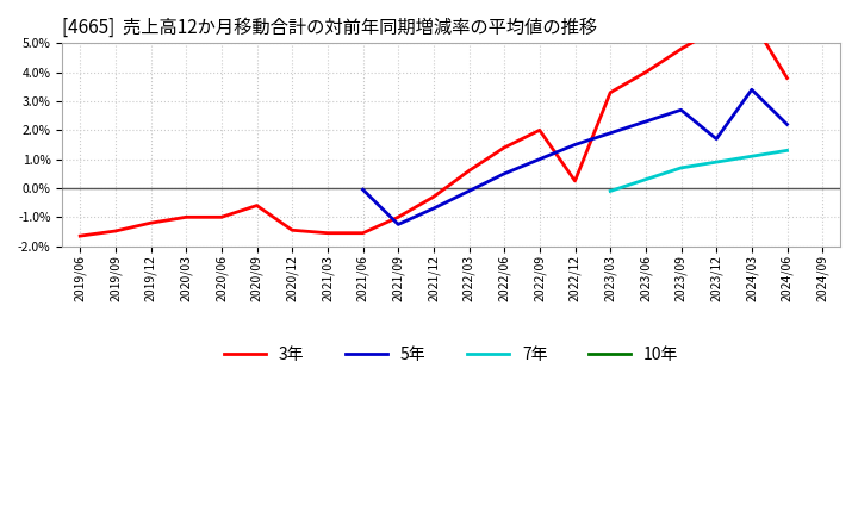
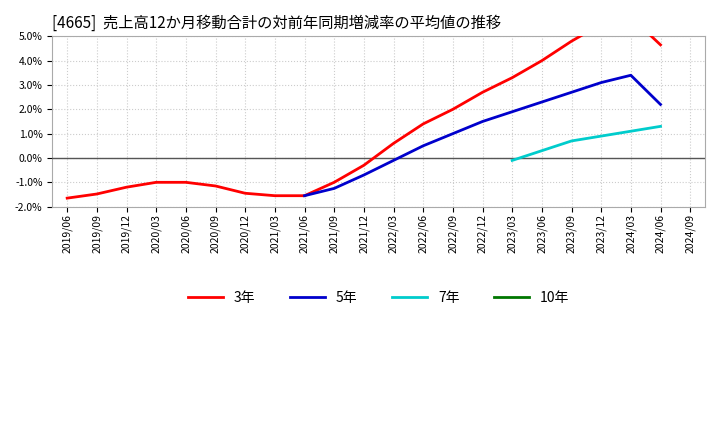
3年/2020/09: -0.60% -> -1.15%
5年/2021/06: -0.05% -> -1.55%
3年/2022/12: 0.25% -> 2.70%
5年/2023/12: 1.70% -> 3.10%
3年/2024/06: 3.80% -> 4.65%
